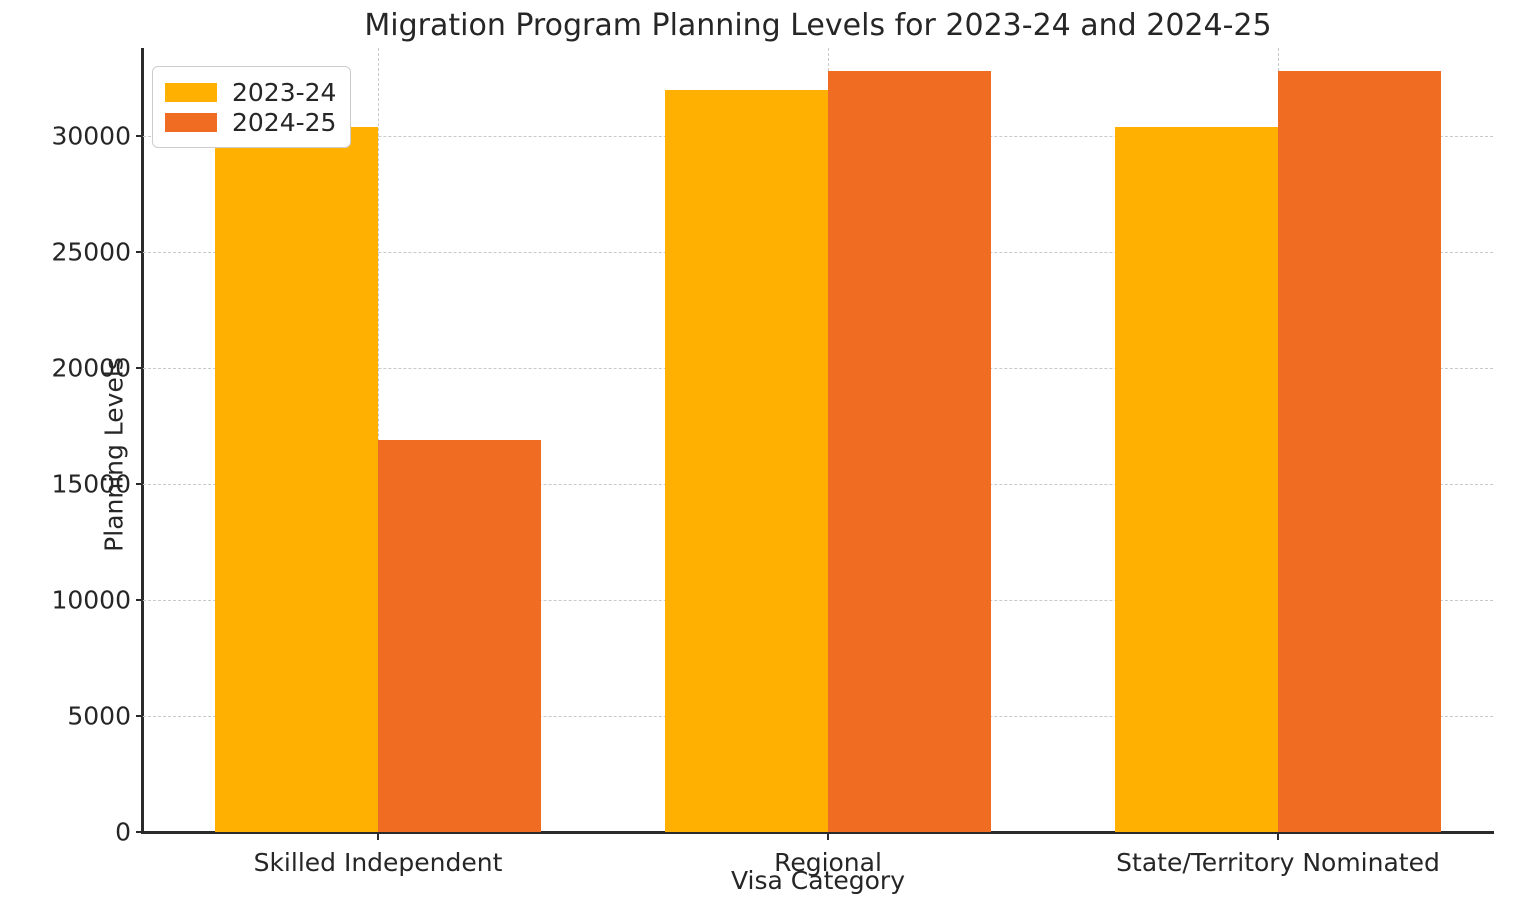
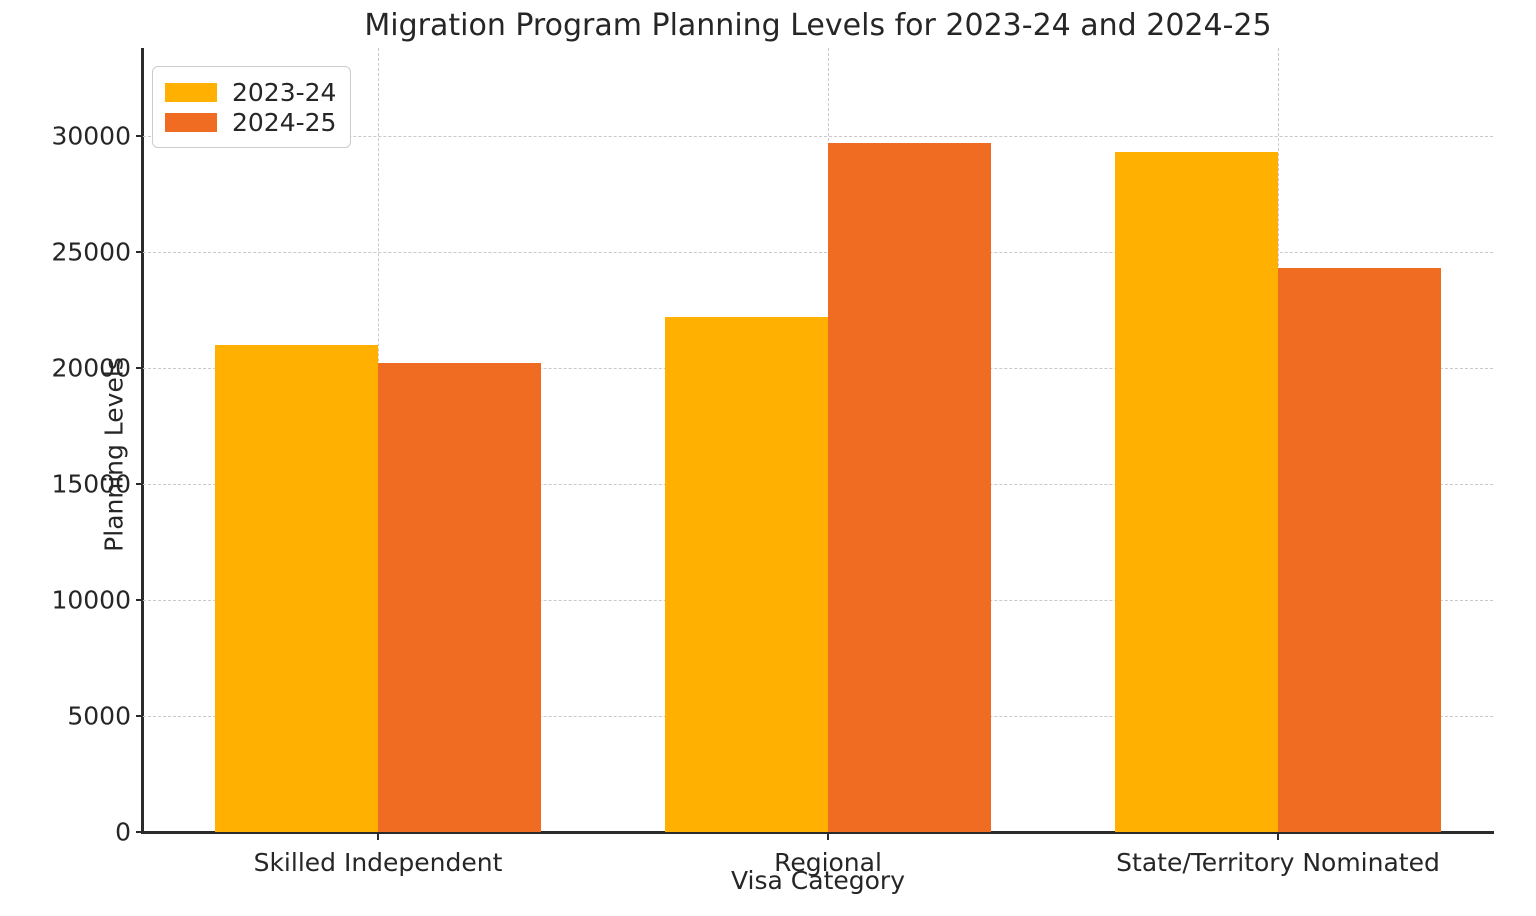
2023-24/Skilled Independent: 30400 -> 21000
2024-25/Skilled Independent: 16900 -> 20200
2023-24/Regional: 32000 -> 22200
2024-25/Regional: 32800 -> 29700
2023-24/State/Territory Nominated: 30400 -> 29300
2024-25/State/Territory Nominated: 32800 -> 24300
